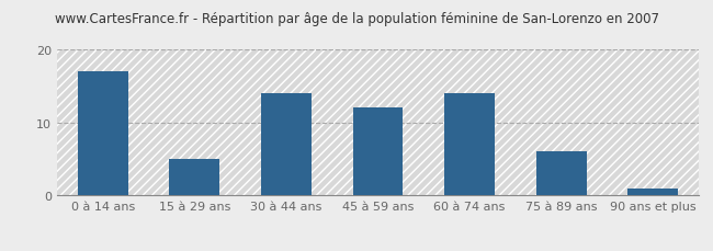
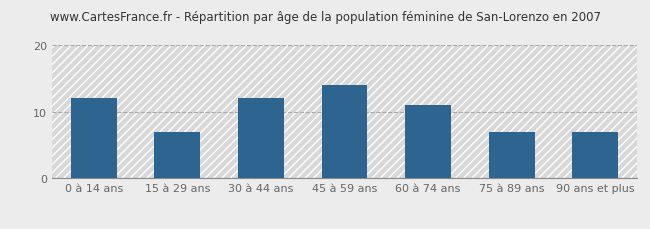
0 à 14 ans: 17 -> 12
15 à 29 ans: 5 -> 7
30 à 44 ans: 14 -> 12
45 à 59 ans: 12 -> 14
60 à 74 ans: 14 -> 11
75 à 89 ans: 6 -> 7
90 ans et plus: 1 -> 7
